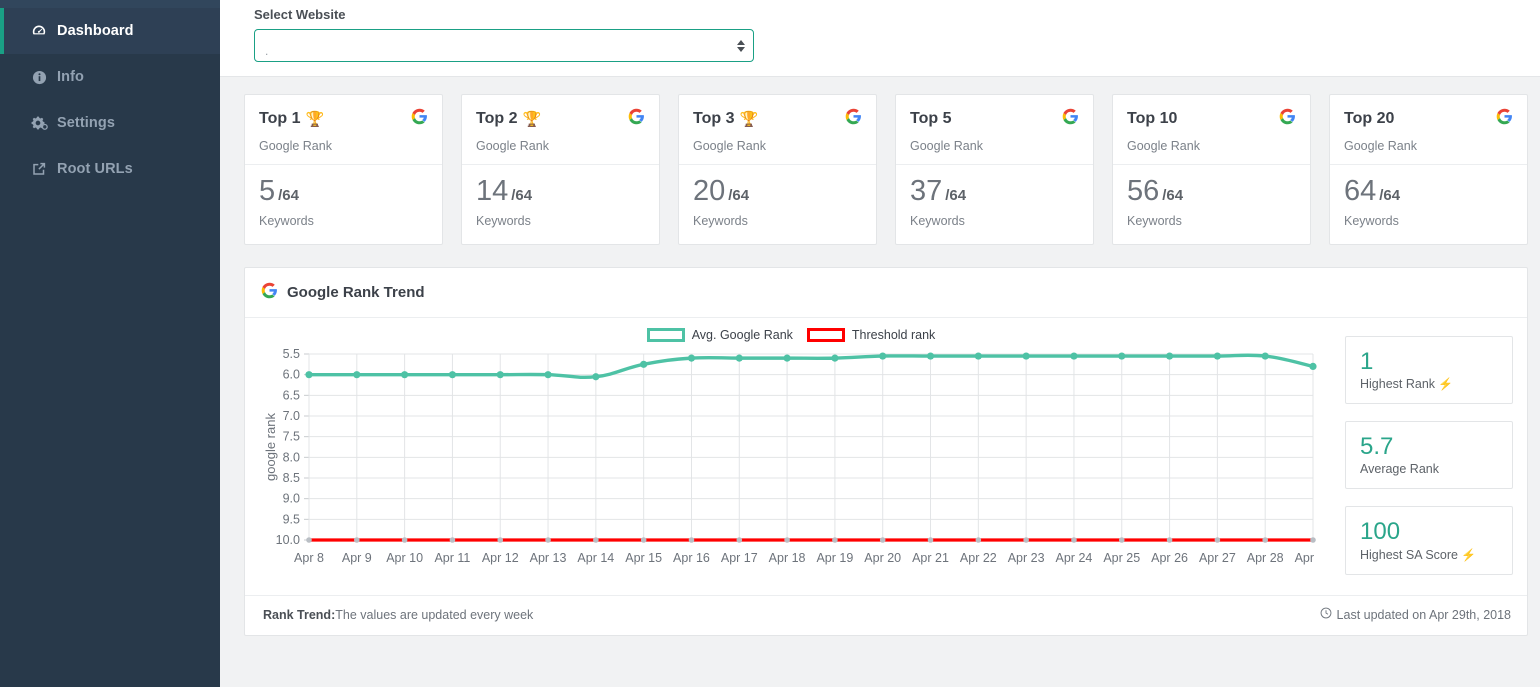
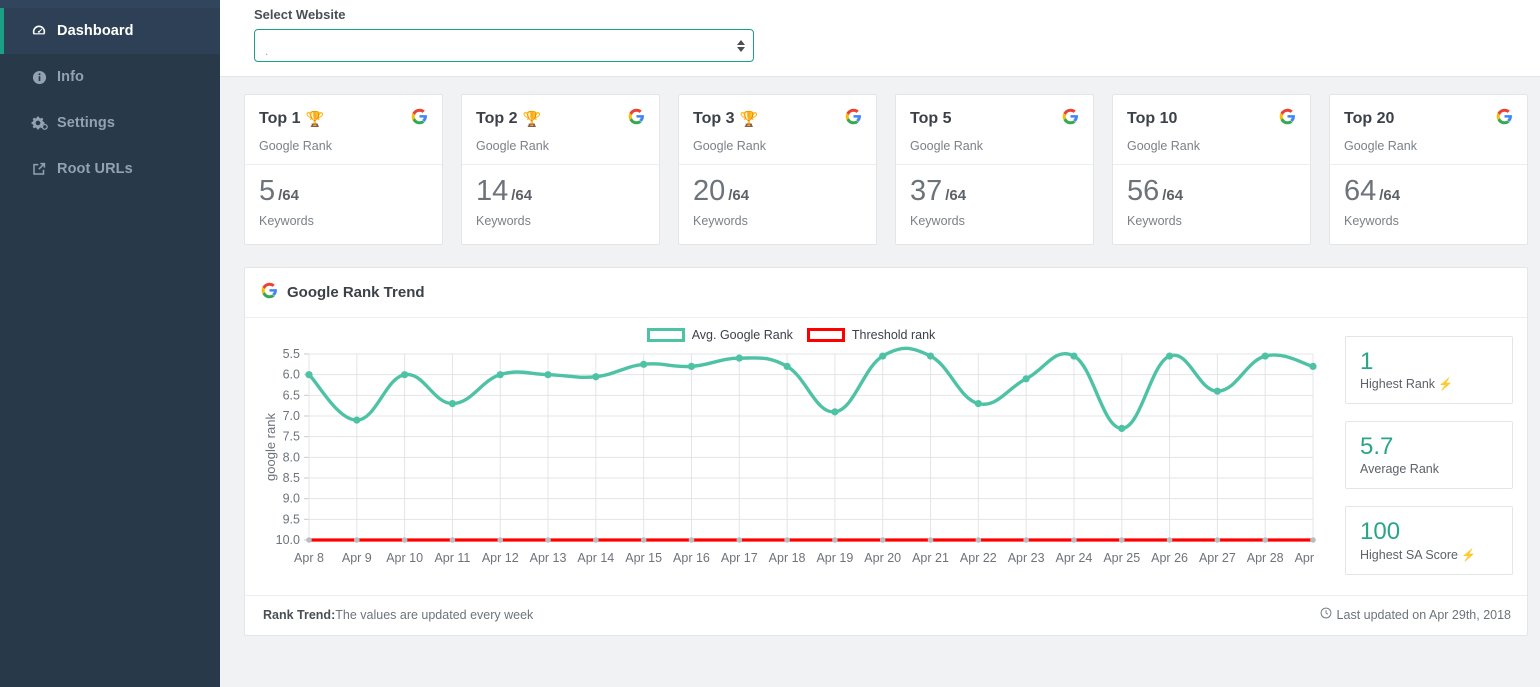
Avg. Google Rank/Apr 9: 6.0 -> 7.1
Avg. Google Rank/Apr 11: 6.0 -> 6.7
Avg. Google Rank/Apr 16: 5.6 -> 5.8
Avg. Google Rank/Apr 18: 5.6 -> 5.8
Avg. Google Rank/Apr 19: 5.6 -> 6.9
Avg. Google Rank/Apr 22: 5.5 -> 6.7
Avg. Google Rank/Apr 23: 5.5 -> 6.1
Avg. Google Rank/Apr 25: 5.5 -> 7.3
Avg. Google Rank/Apr 27: 5.5 -> 6.4
